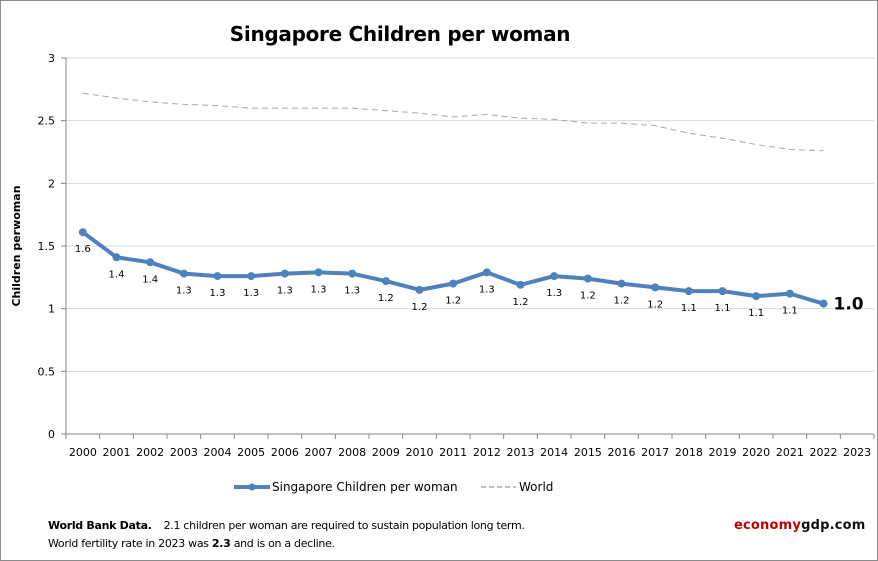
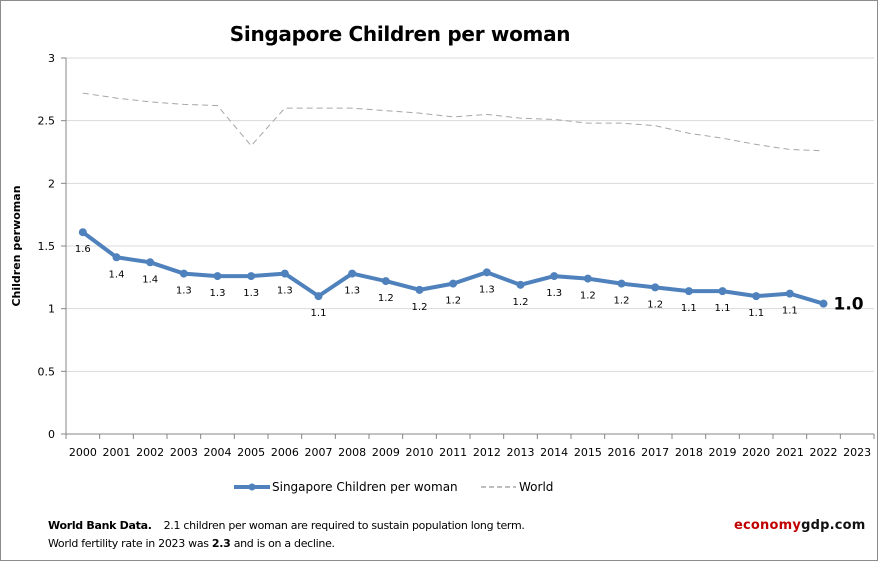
World/2005: 2.60 -> 2.30
Singapore Children per woman/2007: 1.3 -> 1.1
